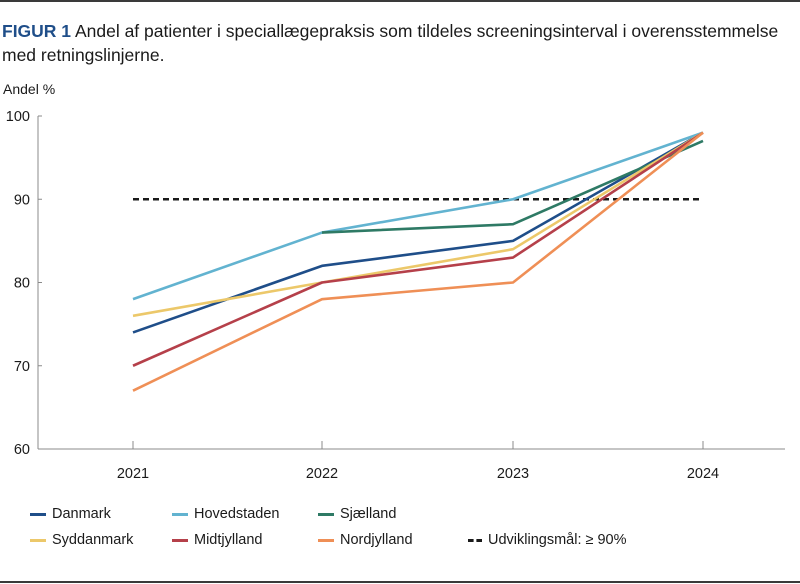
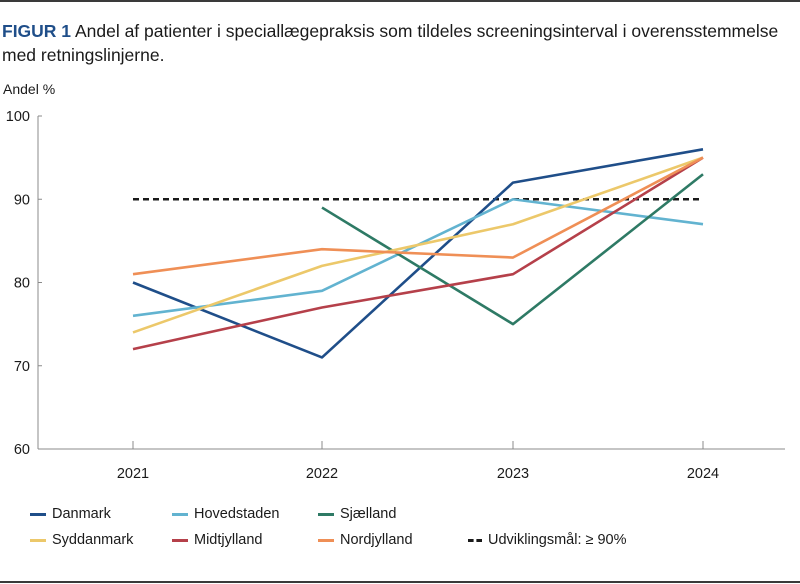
Danmark/2021: 74 -> 80
Hovedstaden/2021: 78 -> 76
Syddanmark/2021: 76 -> 74
Midtjylland/2021: 70 -> 72
Nordjylland/2021: 67 -> 81
Danmark/2022: 82 -> 71
Hovedstaden/2022: 86 -> 79
Sjælland/2022: 86 -> 89
Syddanmark/2022: 80 -> 82
Midtjylland/2022: 80 -> 77
Nordjylland/2022: 78 -> 84
Danmark/2023: 85 -> 92
Sjælland/2023: 87 -> 75
Syddanmark/2023: 84 -> 87
Midtjylland/2023: 83 -> 81
Nordjylland/2023: 80 -> 83
Danmark/2024: 98 -> 96
Hovedstaden/2024: 98 -> 87
Sjælland/2024: 97 -> 93
Syddanmark/2024: 98 -> 95
Midtjylland/2024: 98 -> 95
Nordjylland/2024: 98 -> 95
